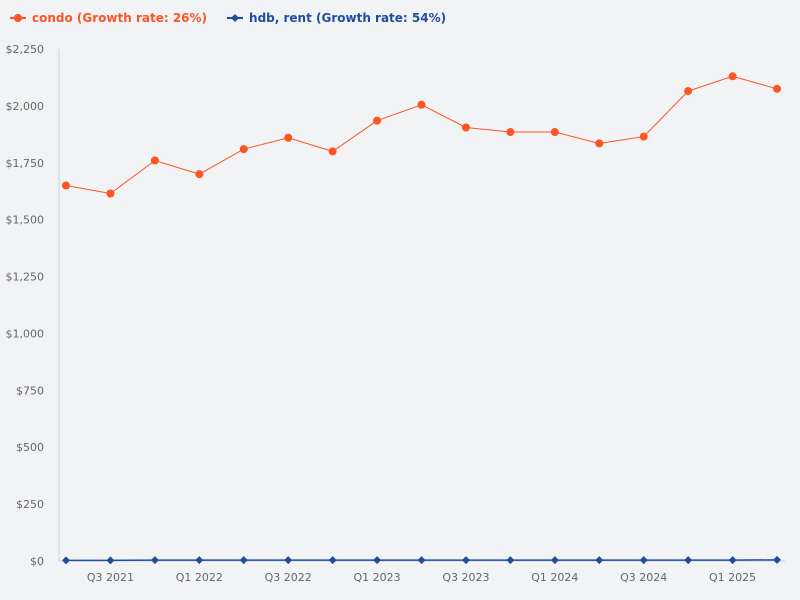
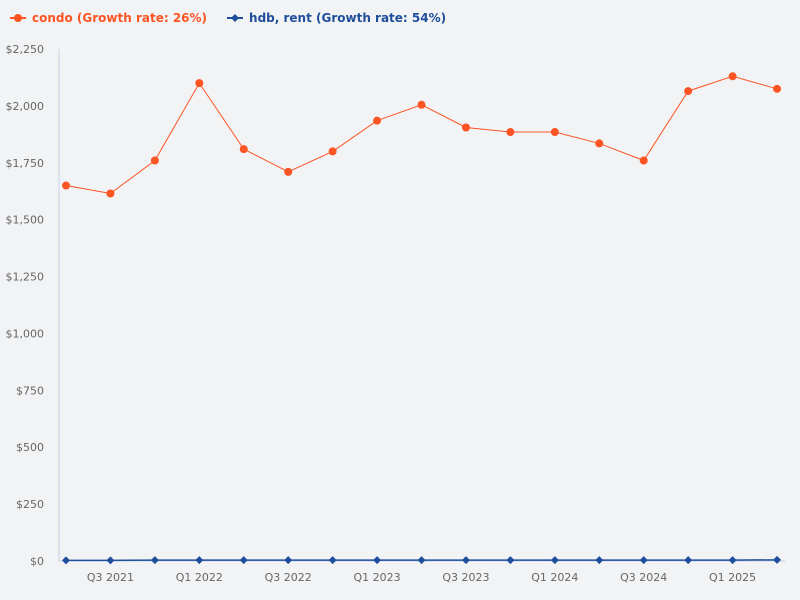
condo (Growth rate: 26%)/Q1 2022: $1700 -> $2100
condo (Growth rate: 26%)/Q3 2022: $1860 -> $1710
condo (Growth rate: 26%)/Q3 2024: $1860 -> $1760
